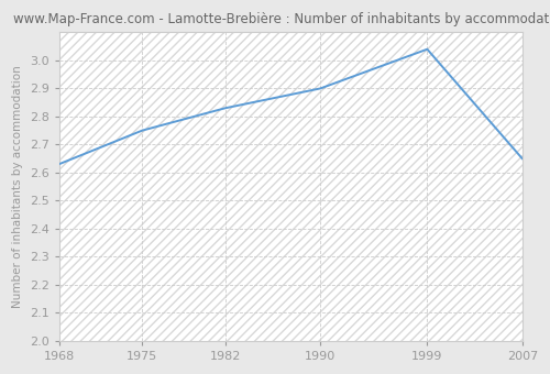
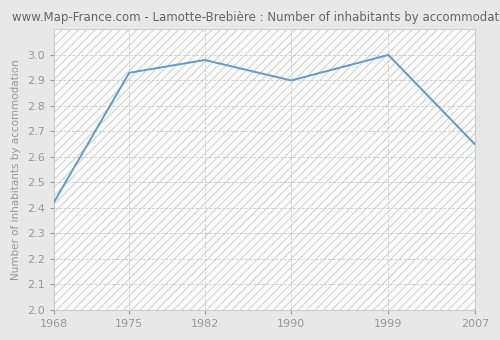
1968: 2.63 -> 2.42
1975: 2.75 -> 2.93
1982: 2.83 -> 2.98
1999: 3.04 -> 3.00
